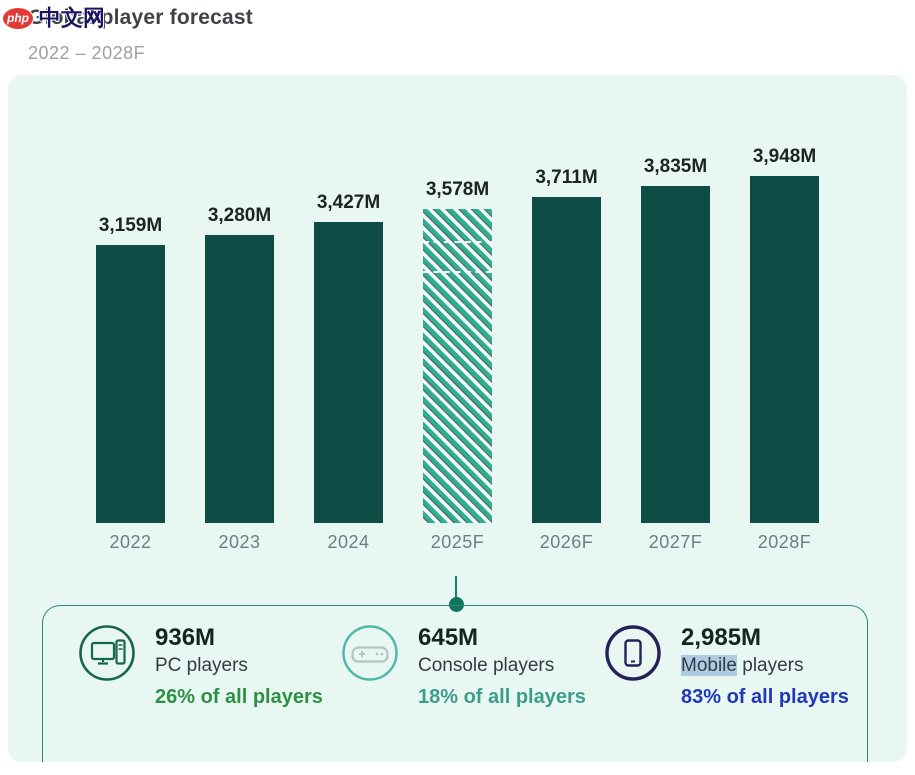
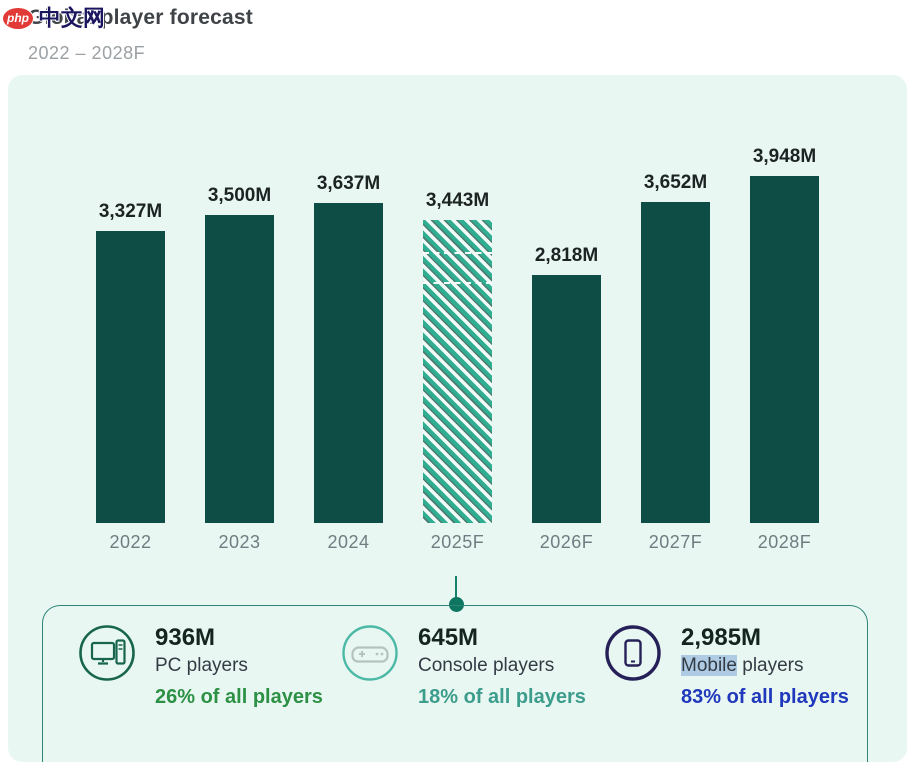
2022: 3,159M -> 3,327M
2023: 3,280M -> 3,500M
2024: 3,427M -> 3,637M
2025F: 3,578M -> 3,443M
2026F: 3,711M -> 2,818M
2027F: 3,835M -> 3,652M
